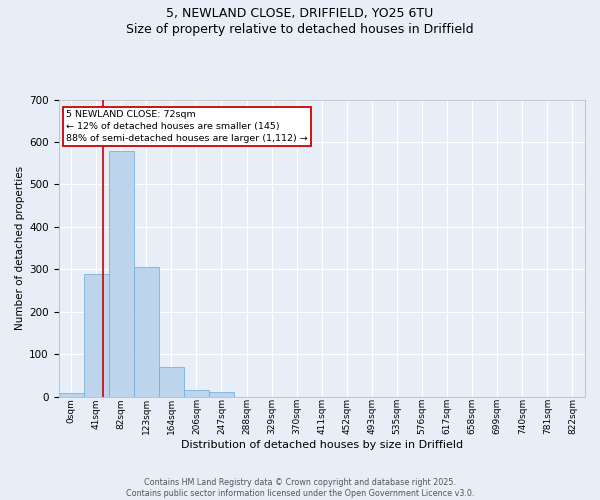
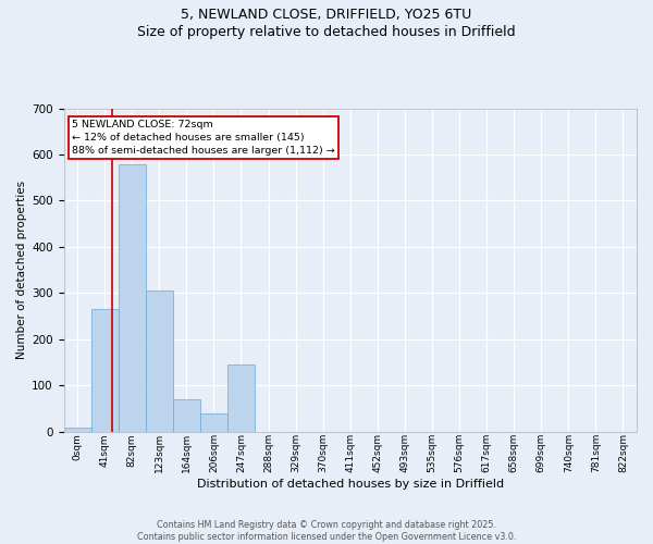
41sqm: 289 -> 265
206sqm: 15 -> 40
247sqm: 10 -> 145
